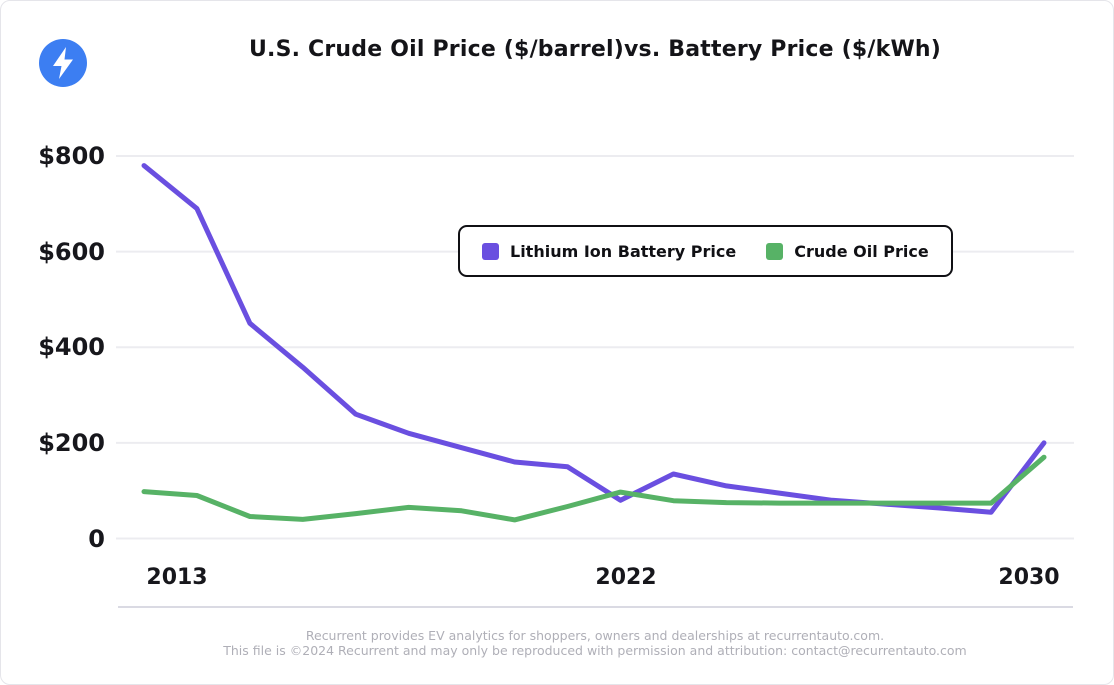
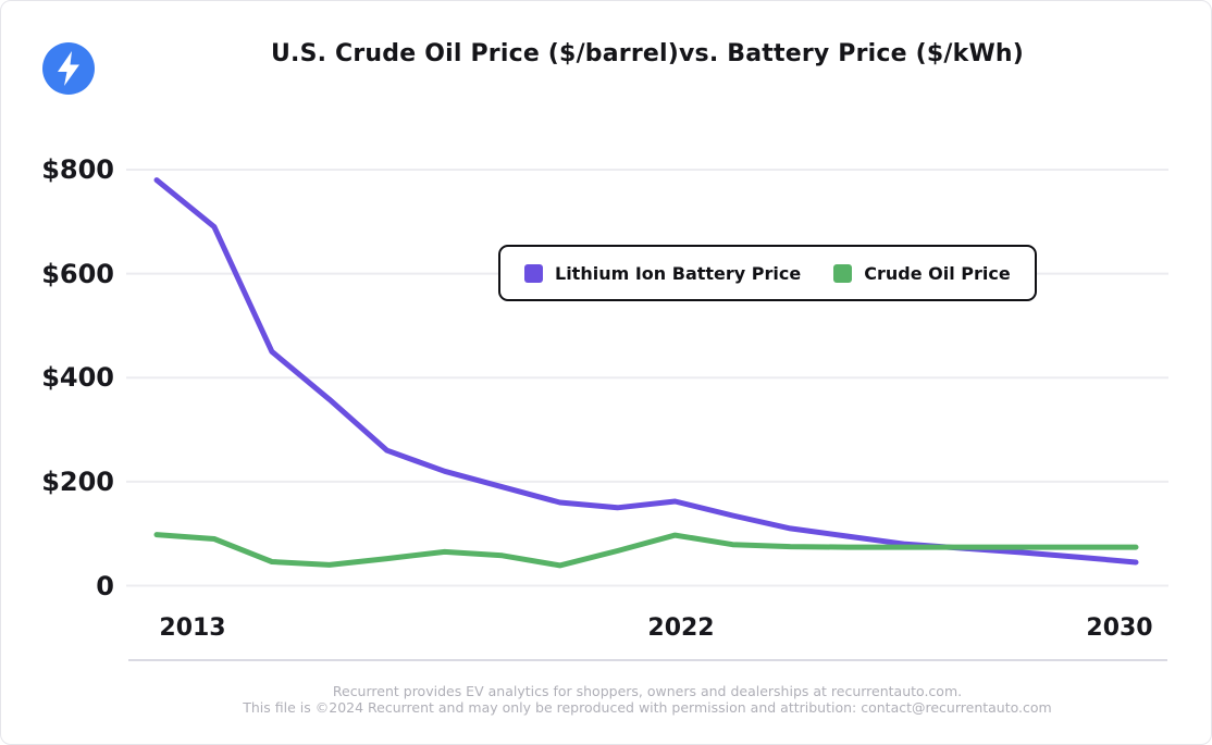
Lithium Ion Battery Price/2022: $80 -> $160
Lithium Ion Battery Price/2030: $200 -> $40
Crude Oil Price/2030: $170 -> $70
